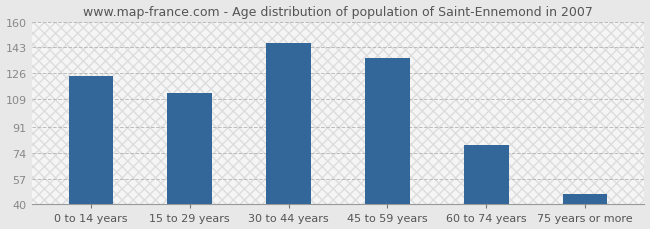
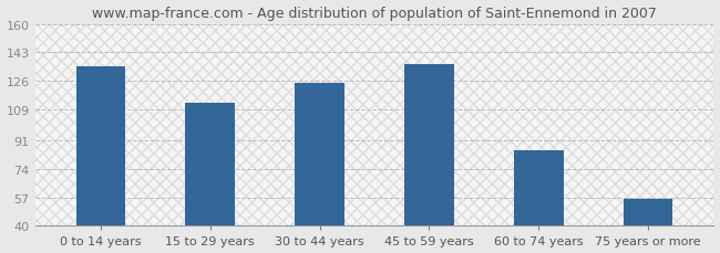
0 to 14 years: 124 -> 135
30 to 44 years: 146 -> 125
60 to 74 years: 79 -> 85
75 years or more: 47 -> 56
